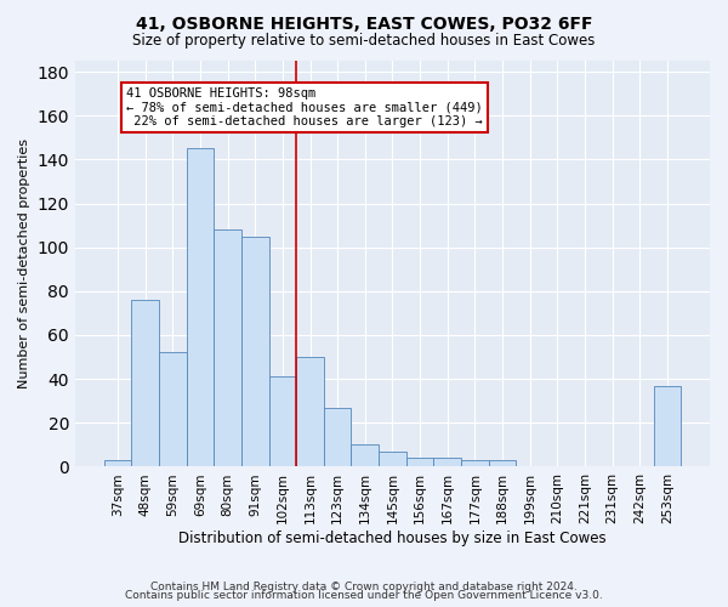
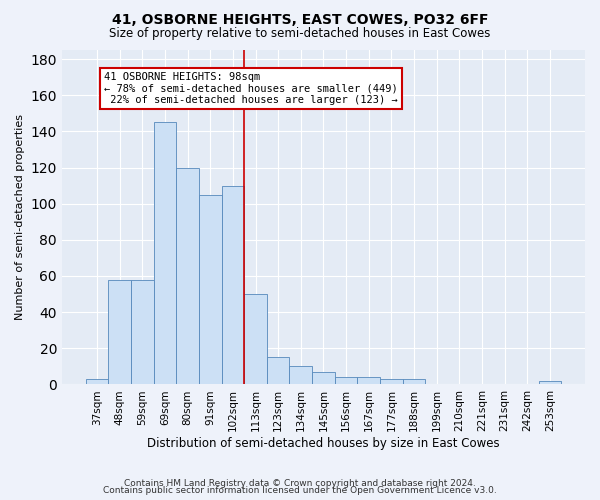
48sqm: 76 -> 58
59sqm: 52 -> 58
80sqm: 108 -> 120
102sqm: 41 -> 110
123sqm: 27 -> 15
253sqm: 37 -> 2
